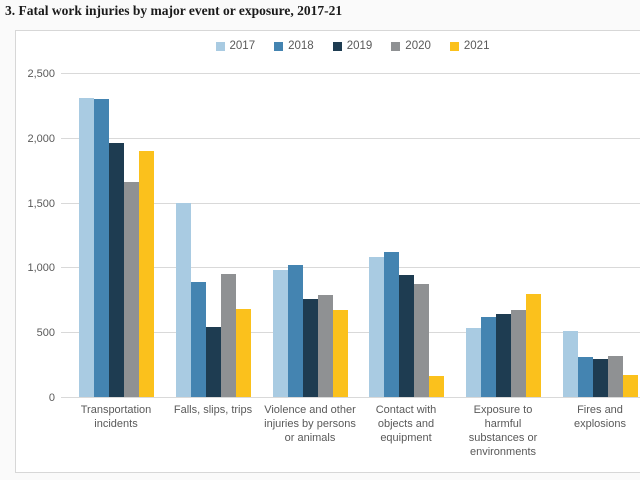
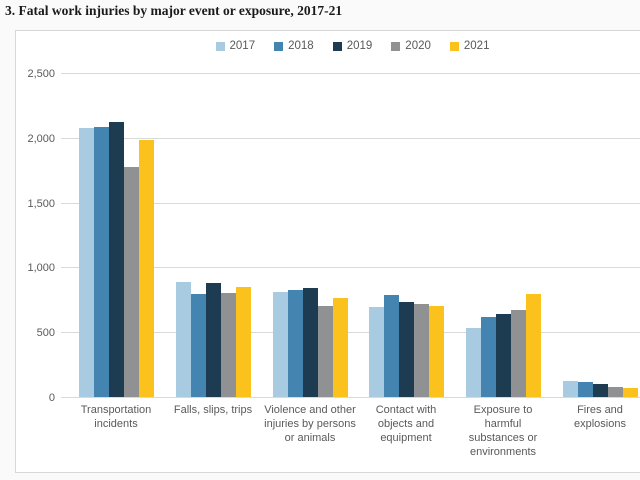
2017/Transportation incidents: 2310 -> 2080
2018/Transportation incidents: 2300 -> 2080
2019/Transportation incidents: 1960 -> 2120
2020/Transportation incidents: 1660 -> 1780
2021/Transportation incidents: 1900 -> 1980
2017/Falls, slips, trips: 1500 -> 890
2018/Falls, slips, trips: 890 -> 790
2019/Falls, slips, trips: 540 -> 880
2020/Falls, slips, trips: 950 -> 800
2021/Falls, slips, trips: 680 -> 850
2017/Violence and other injuries by persons or animals: 980 -> 810
2018/Violence and other injuries by persons or animals: 1020 -> 830
2019/Violence and other injuries by persons or animals: 760 -> 840
2020/Violence and other injuries by persons or animals: 790 -> 700
2021/Violence and other injuries by persons or animals: 670 -> 760
2017/Contact with objects and equipment: 1080 -> 700
2018/Contact with objects and equipment: 1120 -> 790
2019/Contact with objects and equipment: 940 -> 730
2020/Contact with objects and equipment: 870 -> 720
2021/Contact with objects and equipment: 160 -> 700
2017/Fires and explosions: 510 -> 120
2018/Fires and explosions: 310 -> 120
2019/Fires and explosions: 290 -> 100
2020/Fires and explosions: 320 -> 70
2021/Fires and explosions: 170 -> 70
